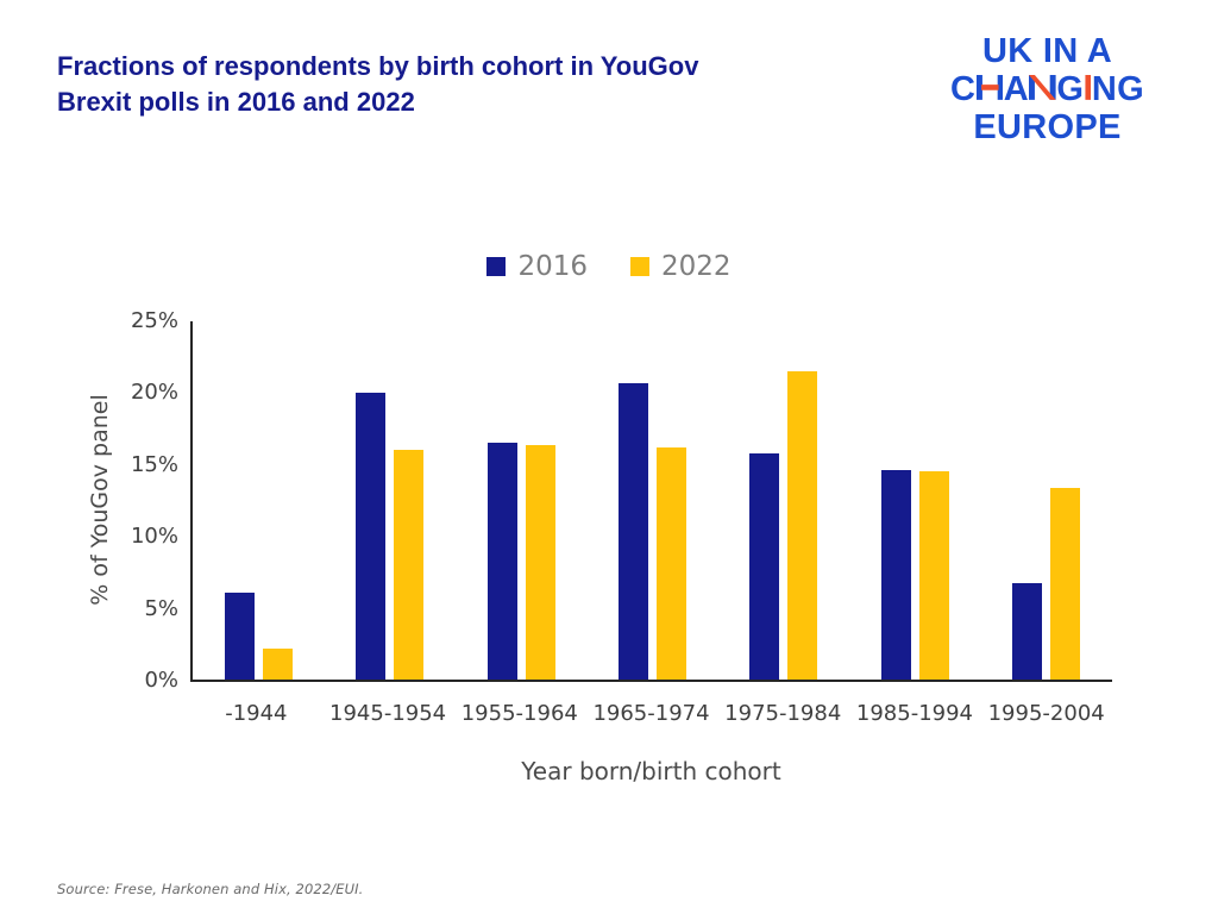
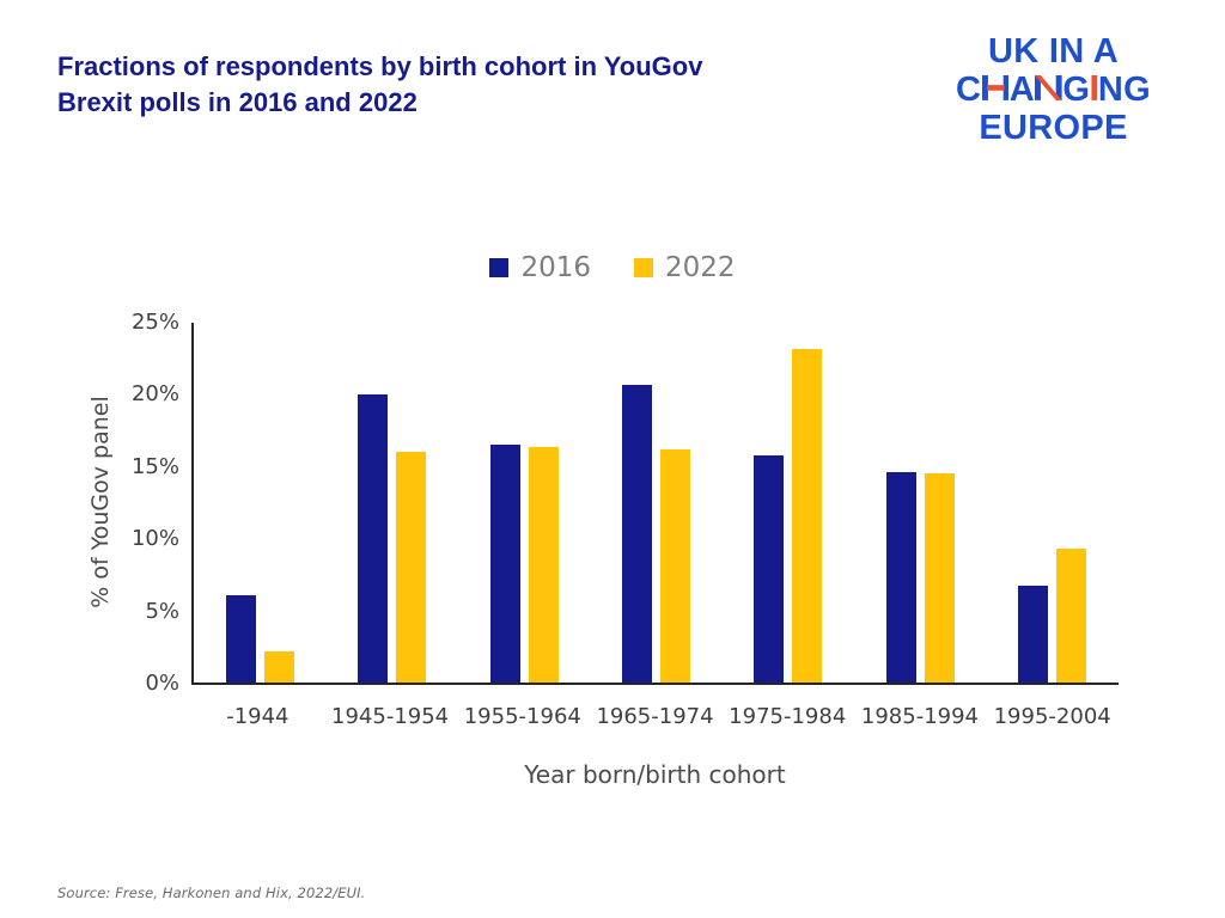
2022/1975-1984: 21.5% -> 23.2%
2022/1995-2004: 13.4% -> 9.3%
